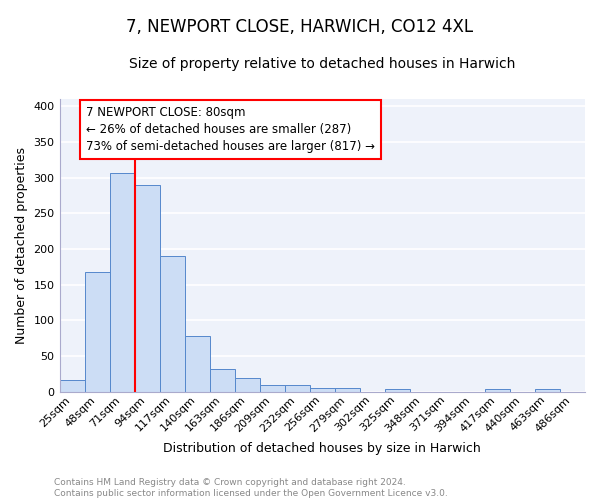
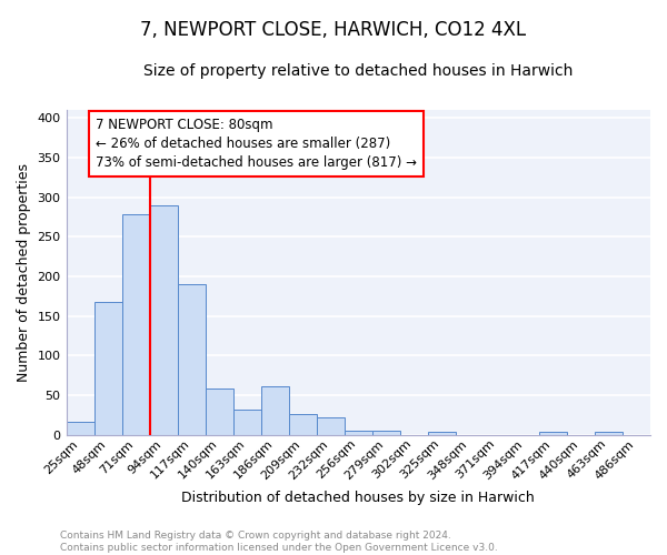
71sqm: 306 -> 278
140sqm: 78 -> 58
186sqm: 19 -> 62
209sqm: 10 -> 26
232sqm: 9 -> 22
